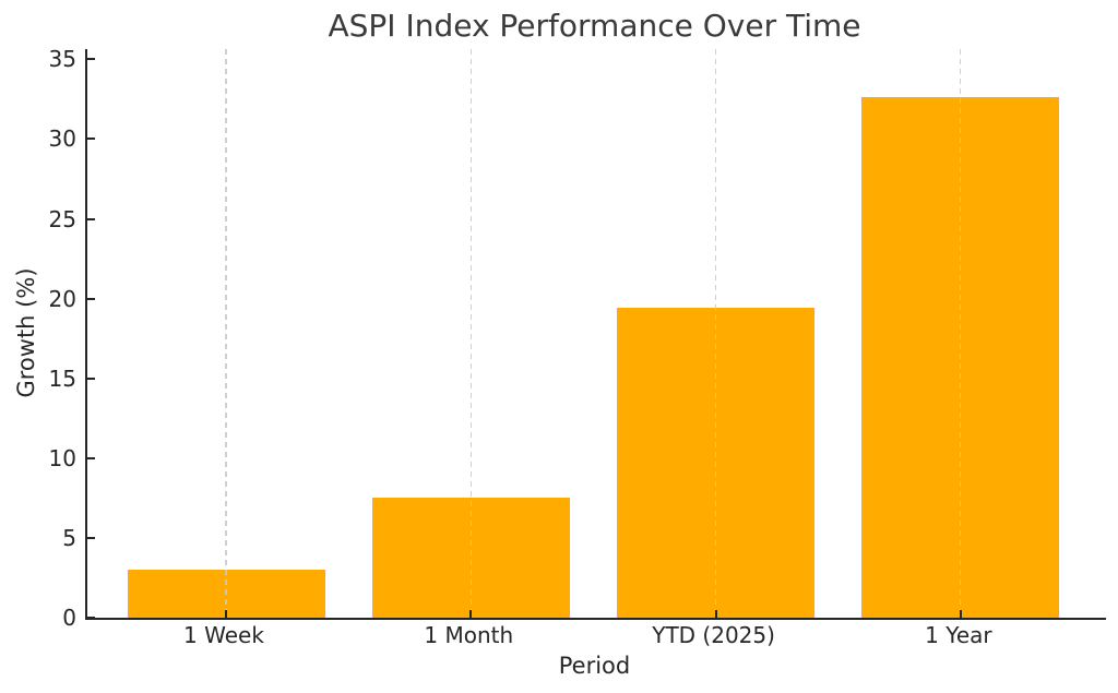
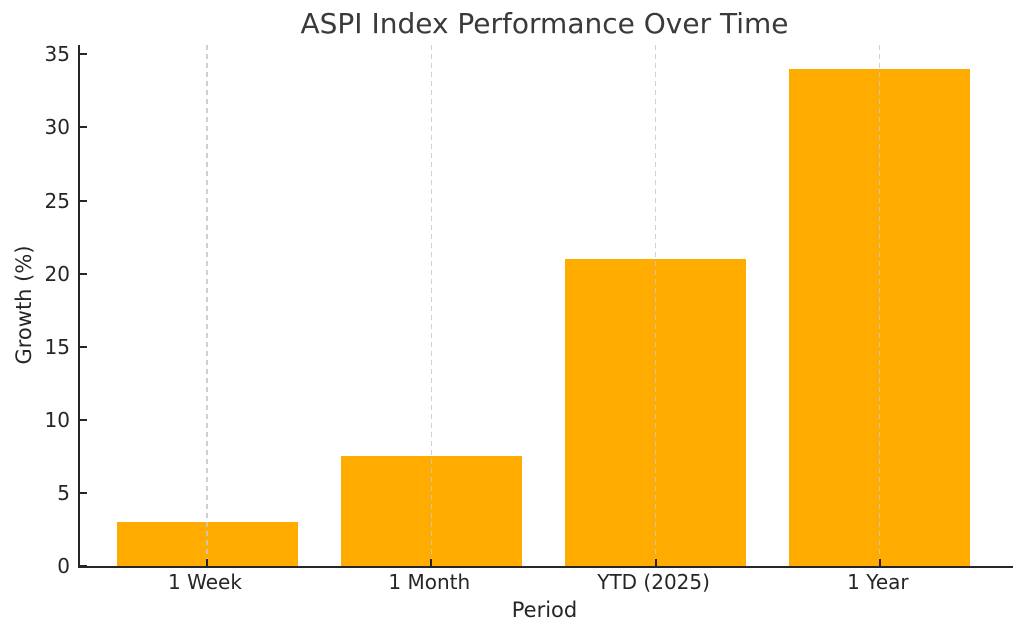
YTD (2025): 19.4 -> 21.0
1 Year: 32.6 -> 34.0
